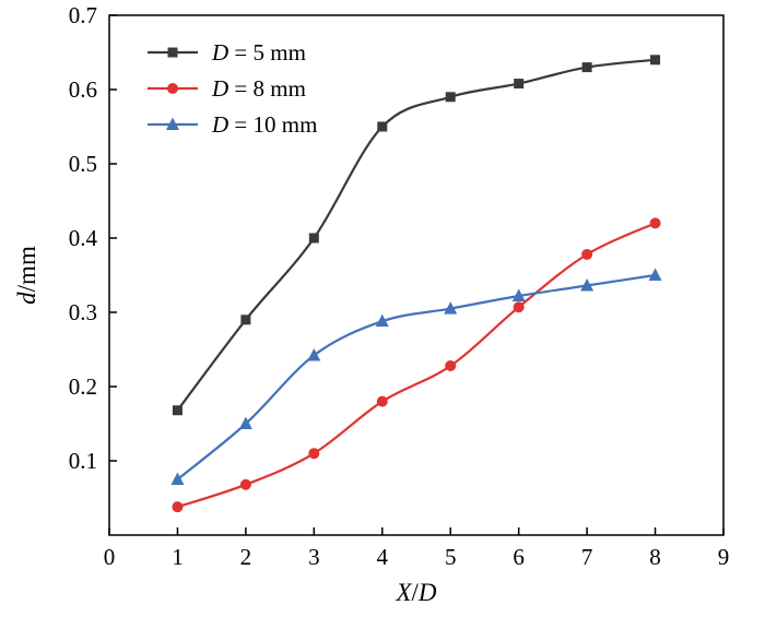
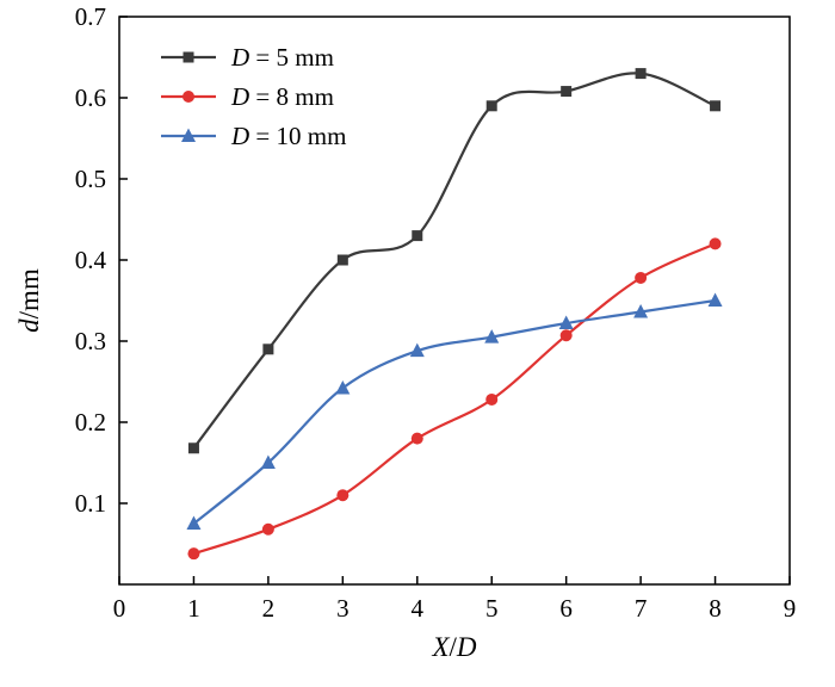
D = 5 mm/4: 0.55 -> 0.43
D = 5 mm/8: 0.64 -> 0.59
